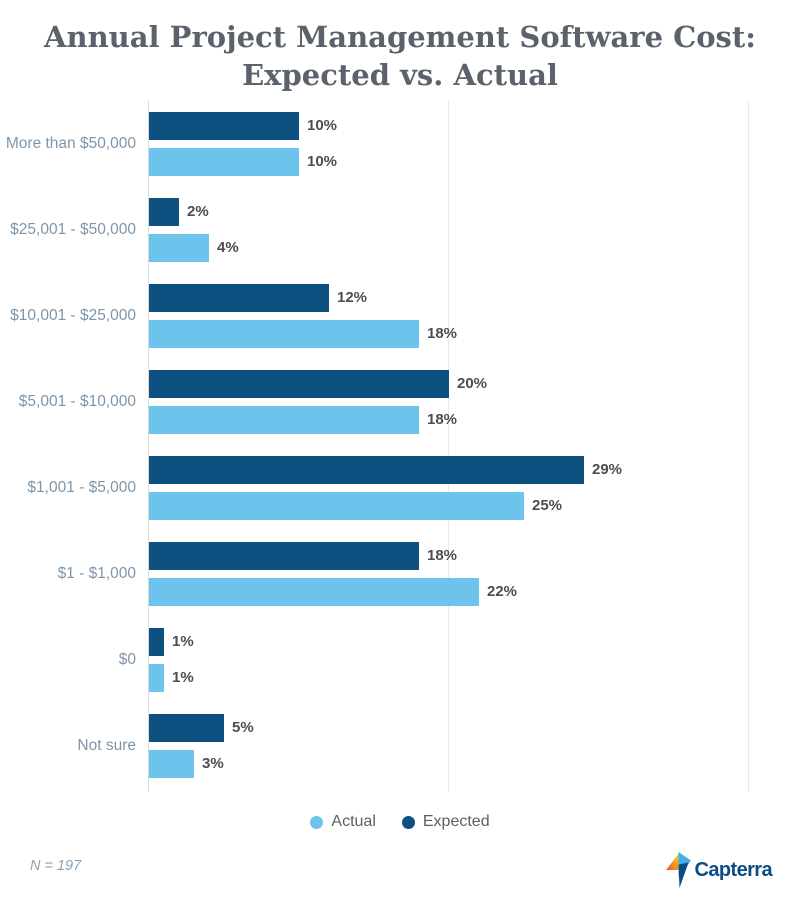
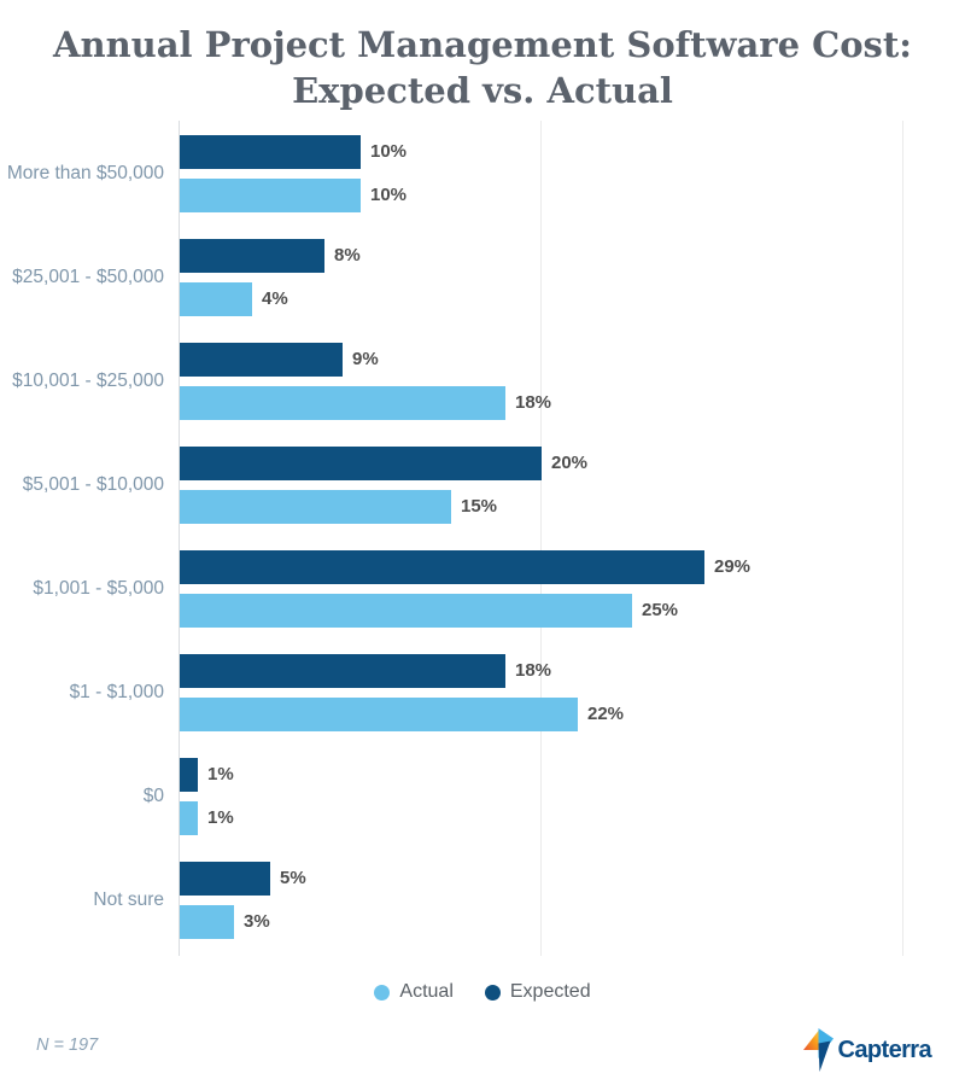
Expected/$25,001 - $50,000: 2% -> 8%
Expected/$10,001 - $25,000: 12% -> 9%
Actual/$5,001 - $10,000: 18% -> 15%
